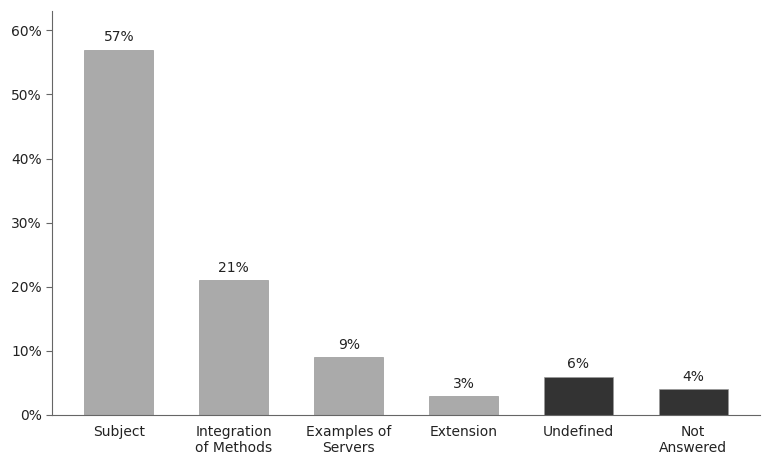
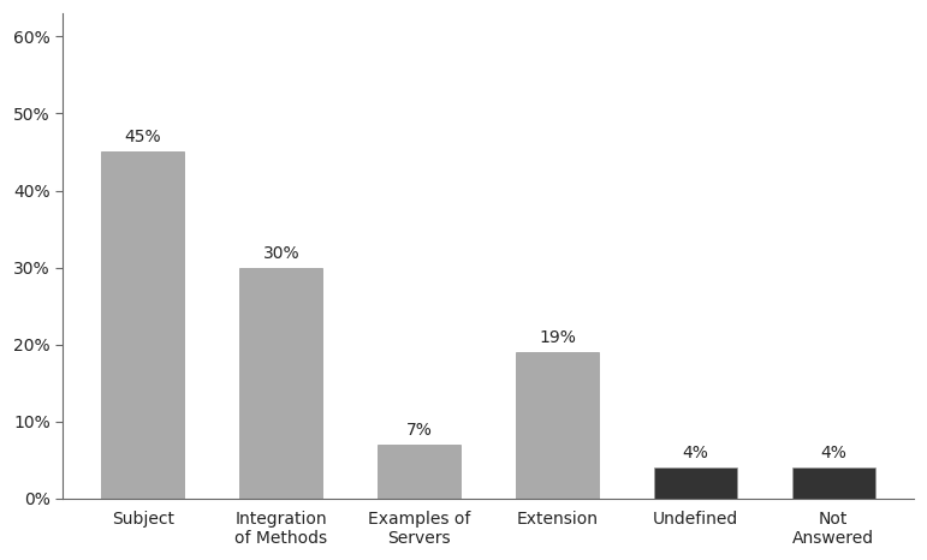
Subject: 57% -> 45%
Integration of Methods: 21% -> 30%
Examples of Servers: 9% -> 7%
Extension: 3% -> 19%
Undefined: 6% -> 4%
